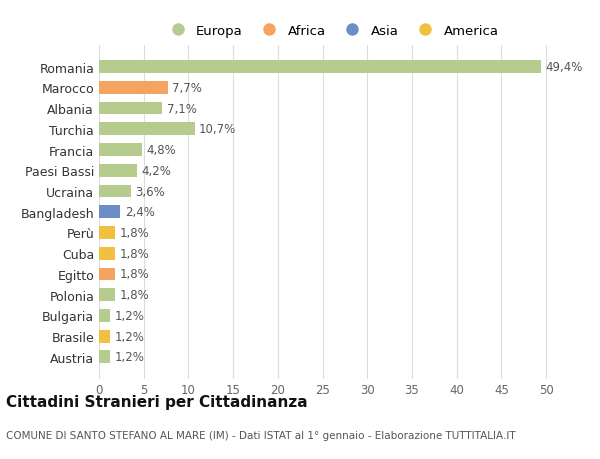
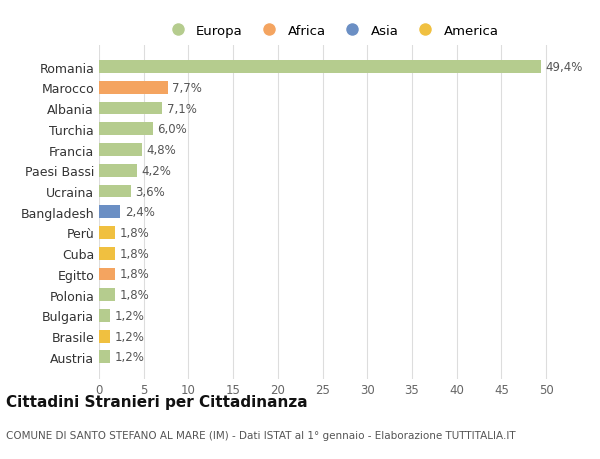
Turchia: 10,7% -> 6,0%
